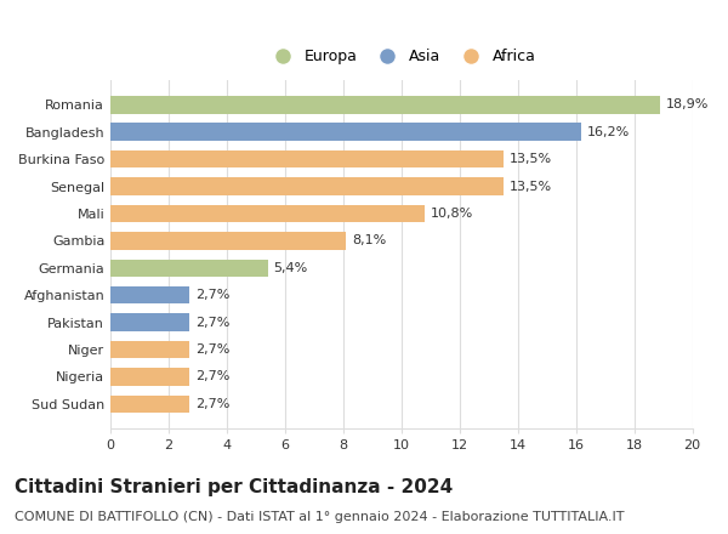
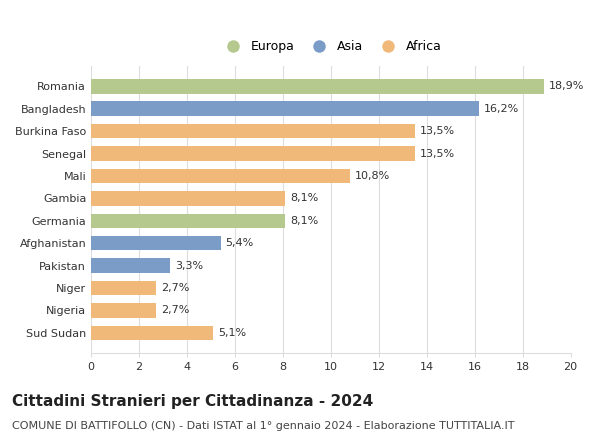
Germania: 5,4% -> 8,1%
Afghanistan: 2,7% -> 5,4%
Pakistan: 2,7% -> 3,3%
Sud Sudan: 2,7% -> 5,1%
